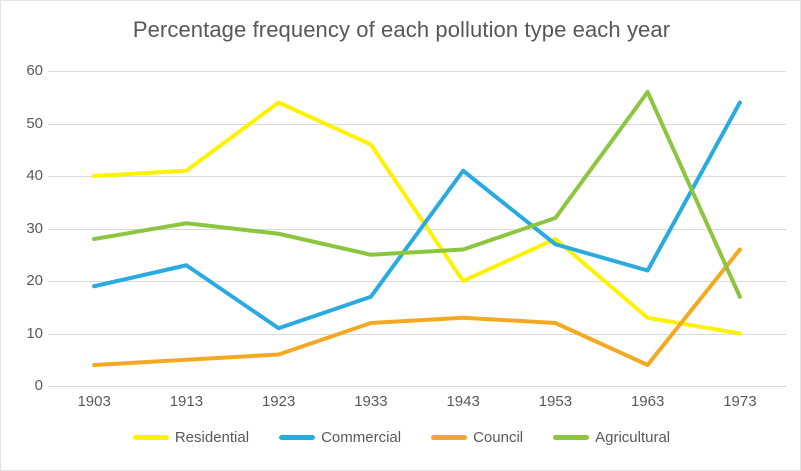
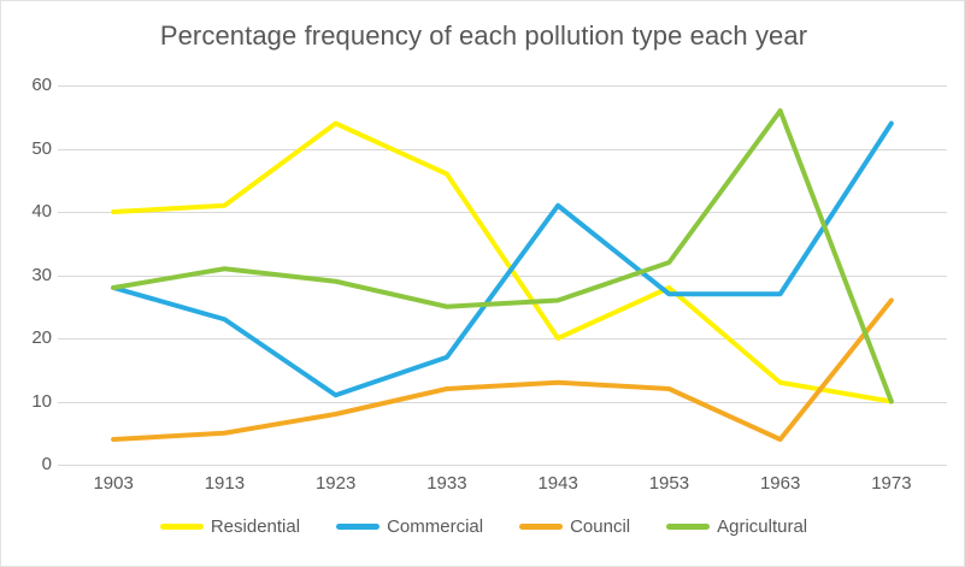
Commercial/1903: 19 -> 28
Council/1923: 6 -> 8
Commercial/1963: 22 -> 27
Agricultural/1973: 17 -> 10
